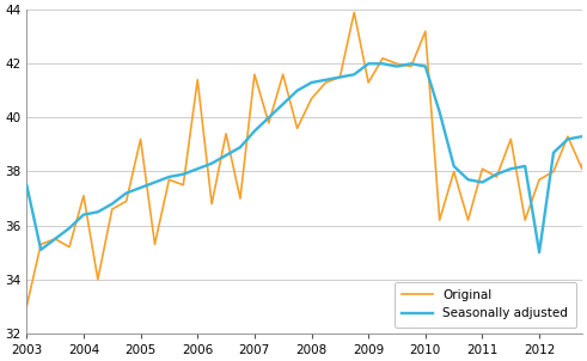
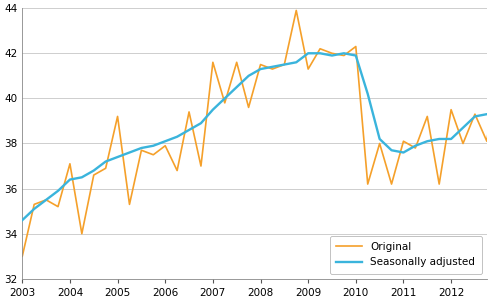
Seasonally adjusted/2003: 37.5 -> 34.6
Original/2006: 41.4 -> 37.9
Original/2008: 40.7 -> 41.5
Original/2010: 43.2 -> 42.3
Original/2012: 37.7 -> 39.5
Seasonally adjusted/2012: 35.0 -> 38.2
